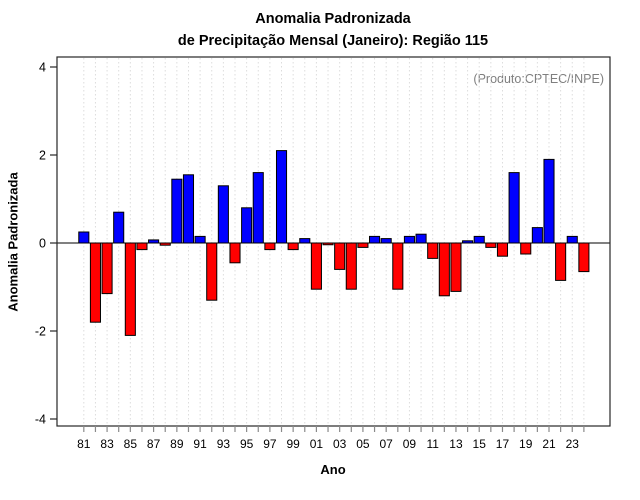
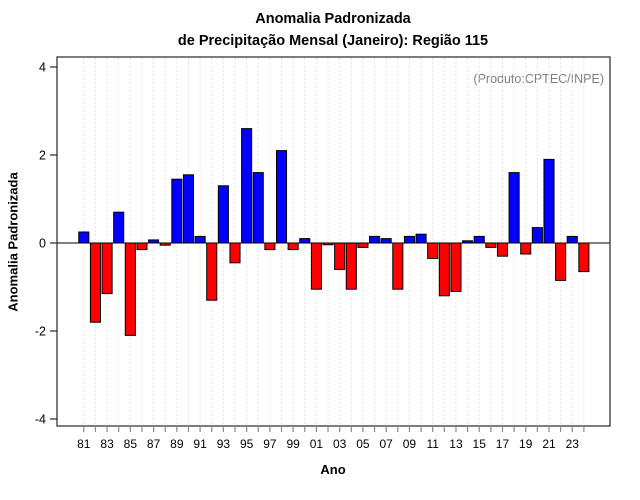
95: 0.8 -> 2.6
